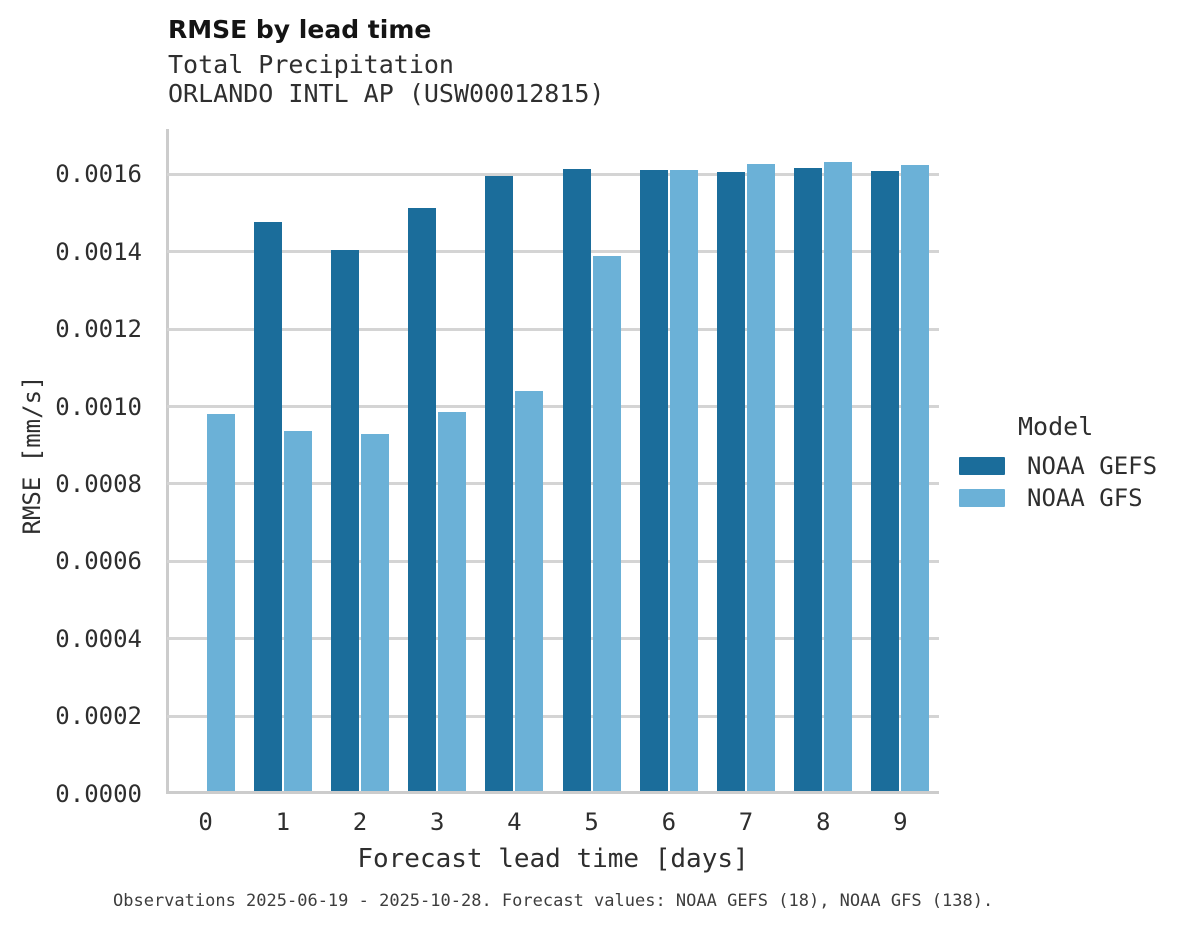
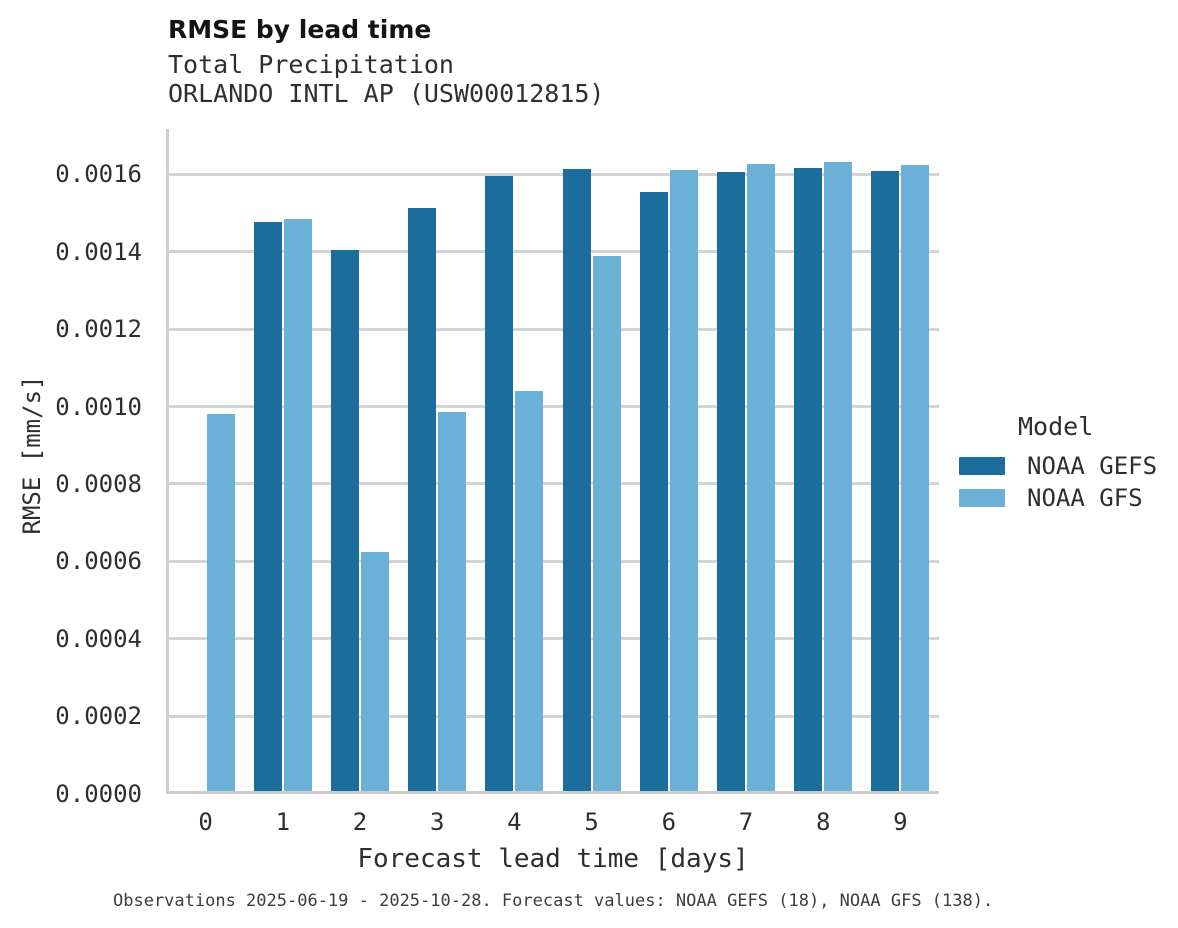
NOAA GFS/1: 0.00093 -> 0.00148
NOAA GFS/2: 0.00093 -> 0.00062
NOAA GEFS/6: 0.00161 -> 0.00155
